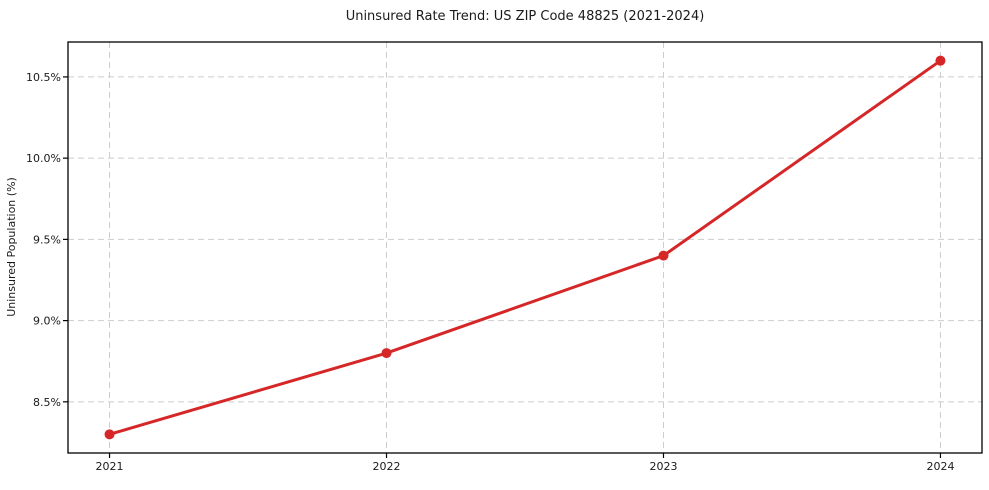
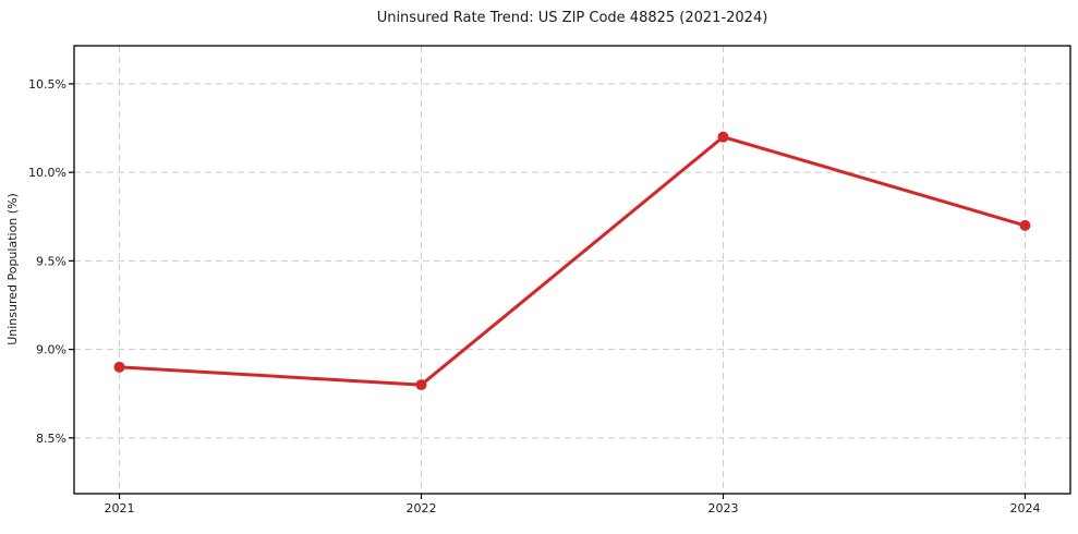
2021: 8.3% -> 8.9%
2023: 9.4% -> 10.2%
2024: 10.6% -> 9.7%
